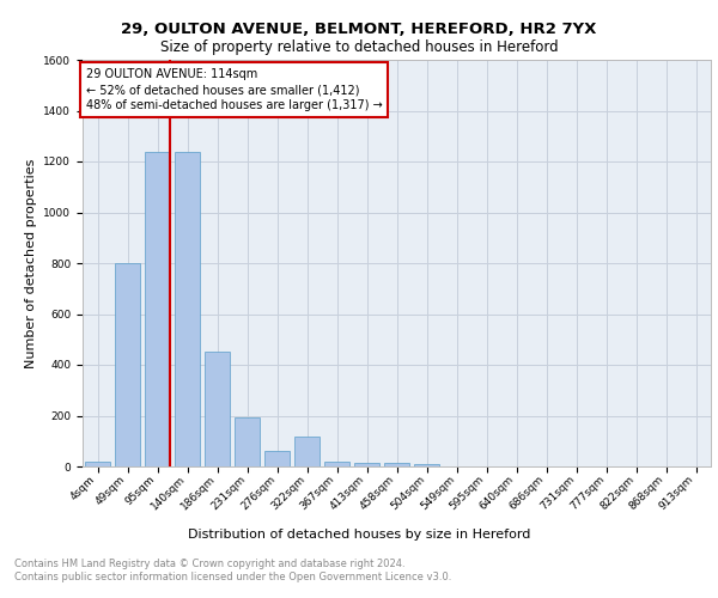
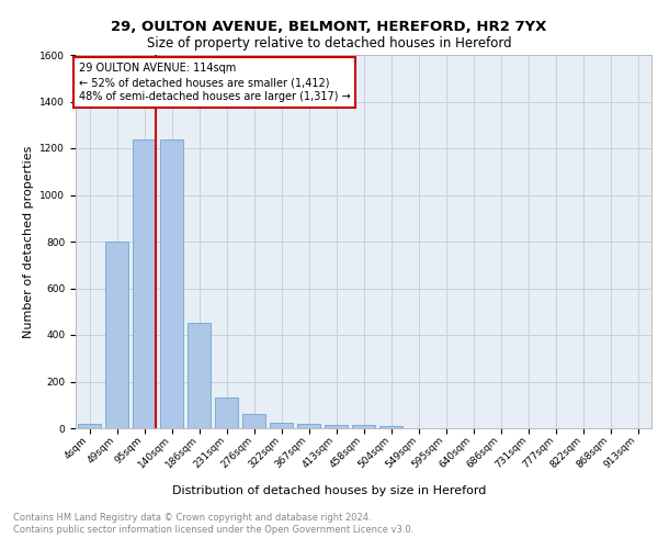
231sqm: 195 -> 130
322sqm: 120 -> 25
